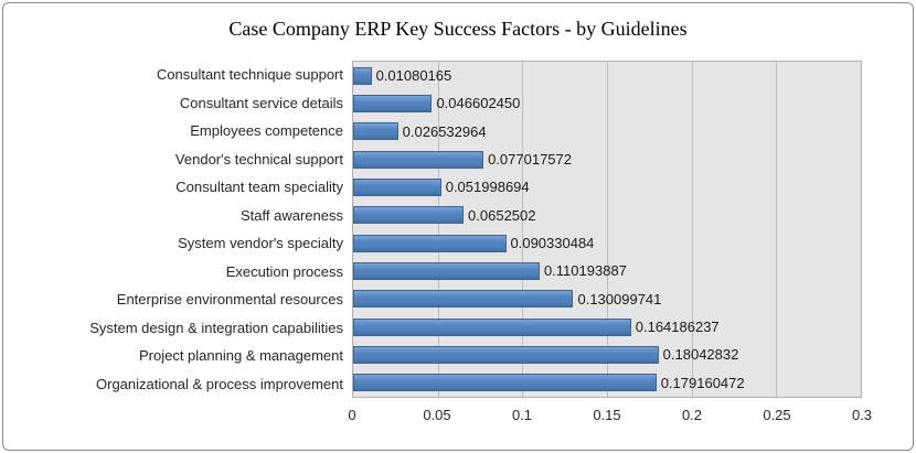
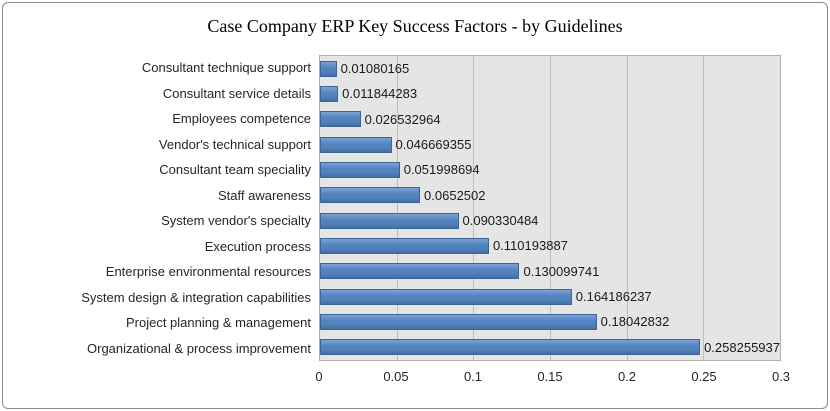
Consultant service details: 0.046602450 -> 0.011844283
Vendor's technical support: 0.077017572 -> 0.046669355
Organizational & process improvement: 0.179160472 -> 0.258255937
